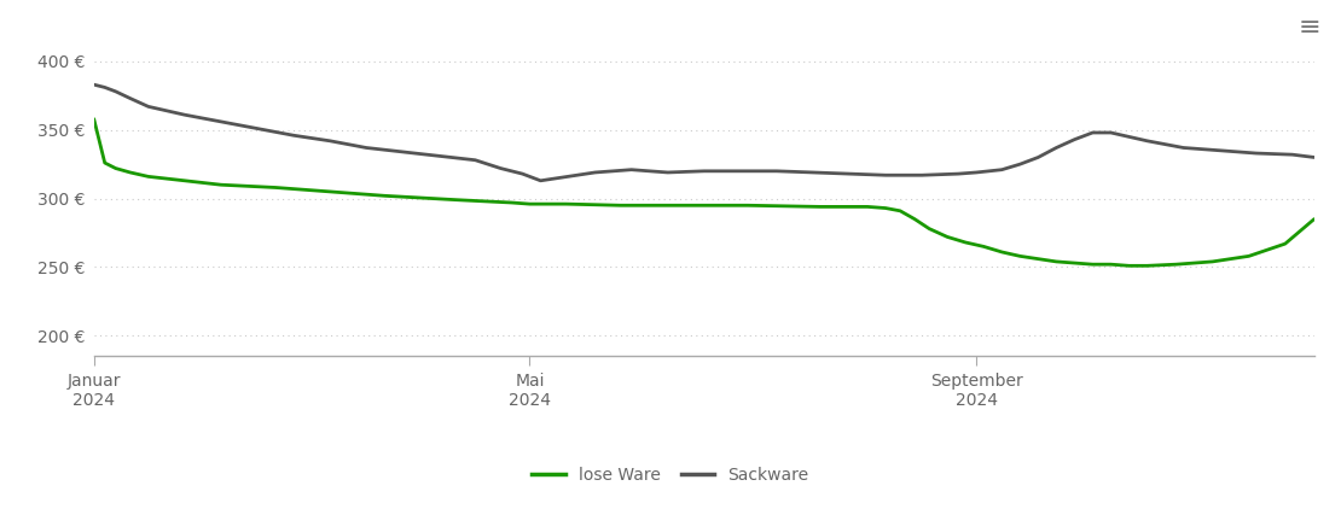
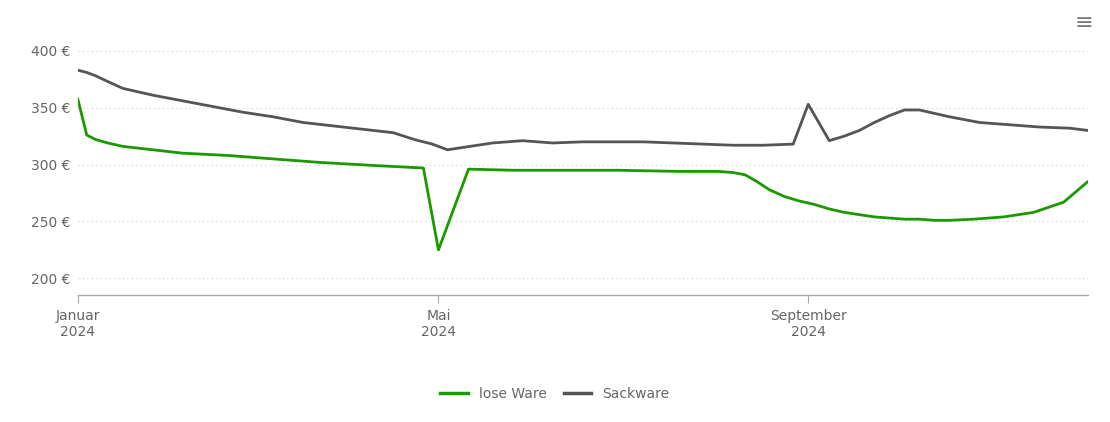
lose Ware/Mai 2024: 296 € -> 225 €
Sackware/September 2024: 319 € -> 353 €
